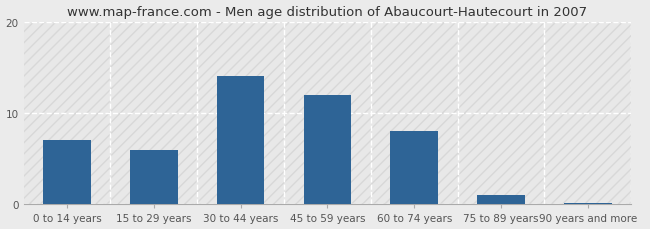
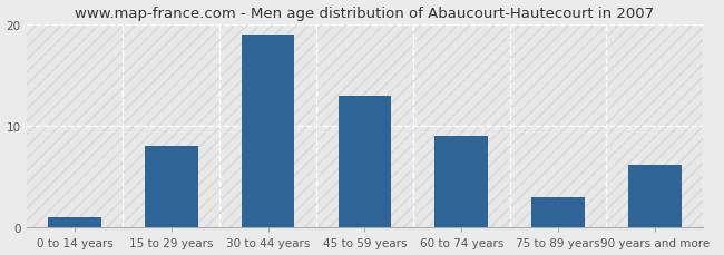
0 to 14 years: 7.0 -> 1.0
15 to 29 years: 6.0 -> 8.0
30 to 44 years: 14.0 -> 19.0
45 to 59 years: 12.0 -> 13.0
60 to 74 years: 8.0 -> 9.0
75 to 89 years: 1.0 -> 3.0
90 years and more: 0.1 -> 6.2
